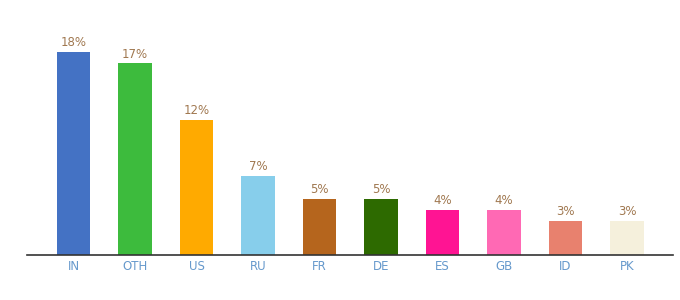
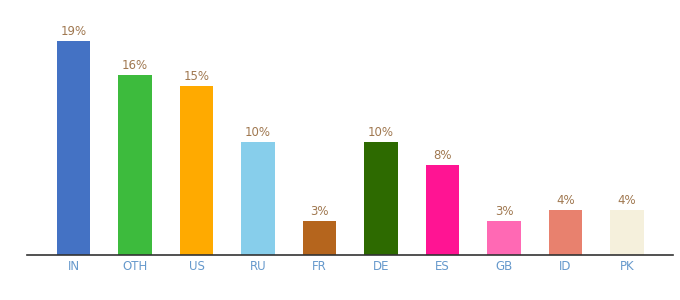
IN: 18% -> 19%
OTH: 17% -> 16%
US: 12% -> 15%
RU: 7% -> 10%
FR: 5% -> 3%
DE: 5% -> 10%
ES: 4% -> 8%
GB: 4% -> 3%
ID: 3% -> 4%
PK: 3% -> 4%
